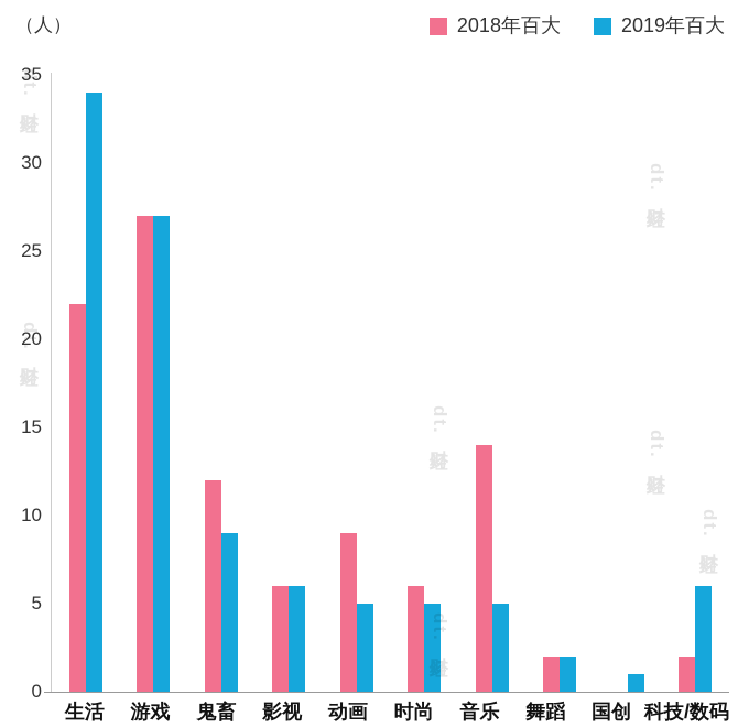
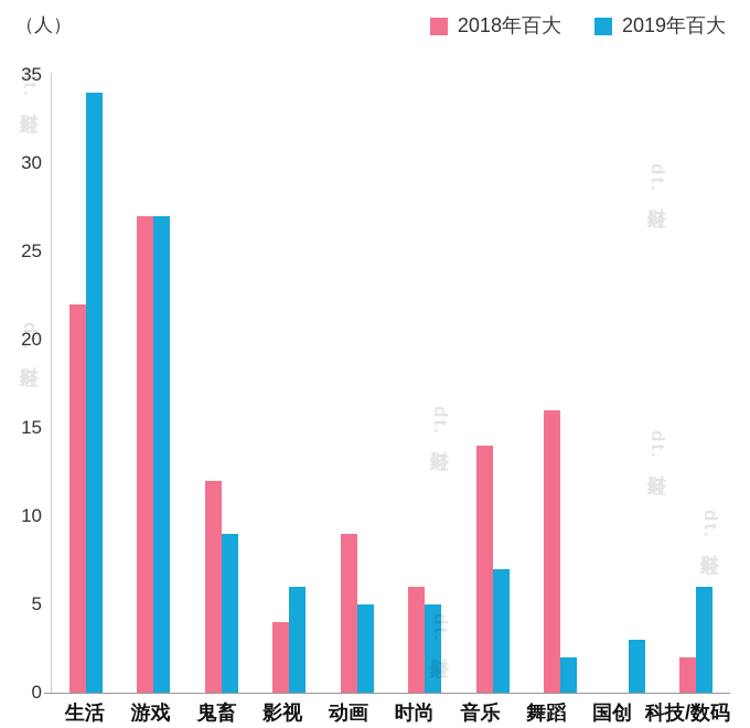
2018年百大/影视: 6 -> 4
2019年百大/音乐: 5 -> 7
2018年百大/舞蹈: 2 -> 16
2019年百大/国创: 1 -> 3
